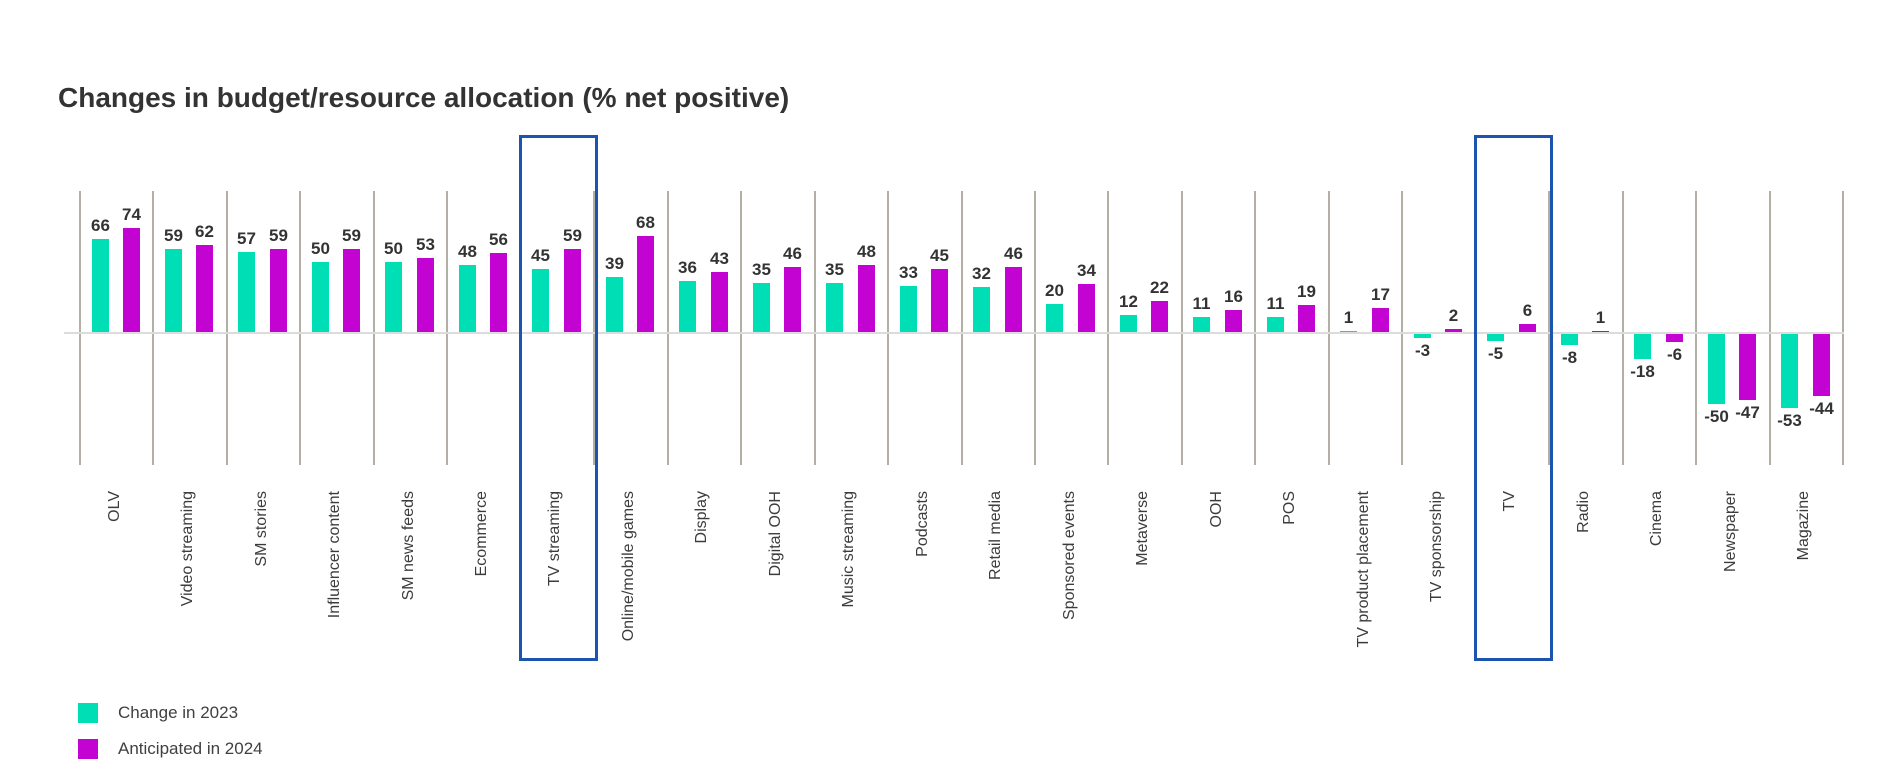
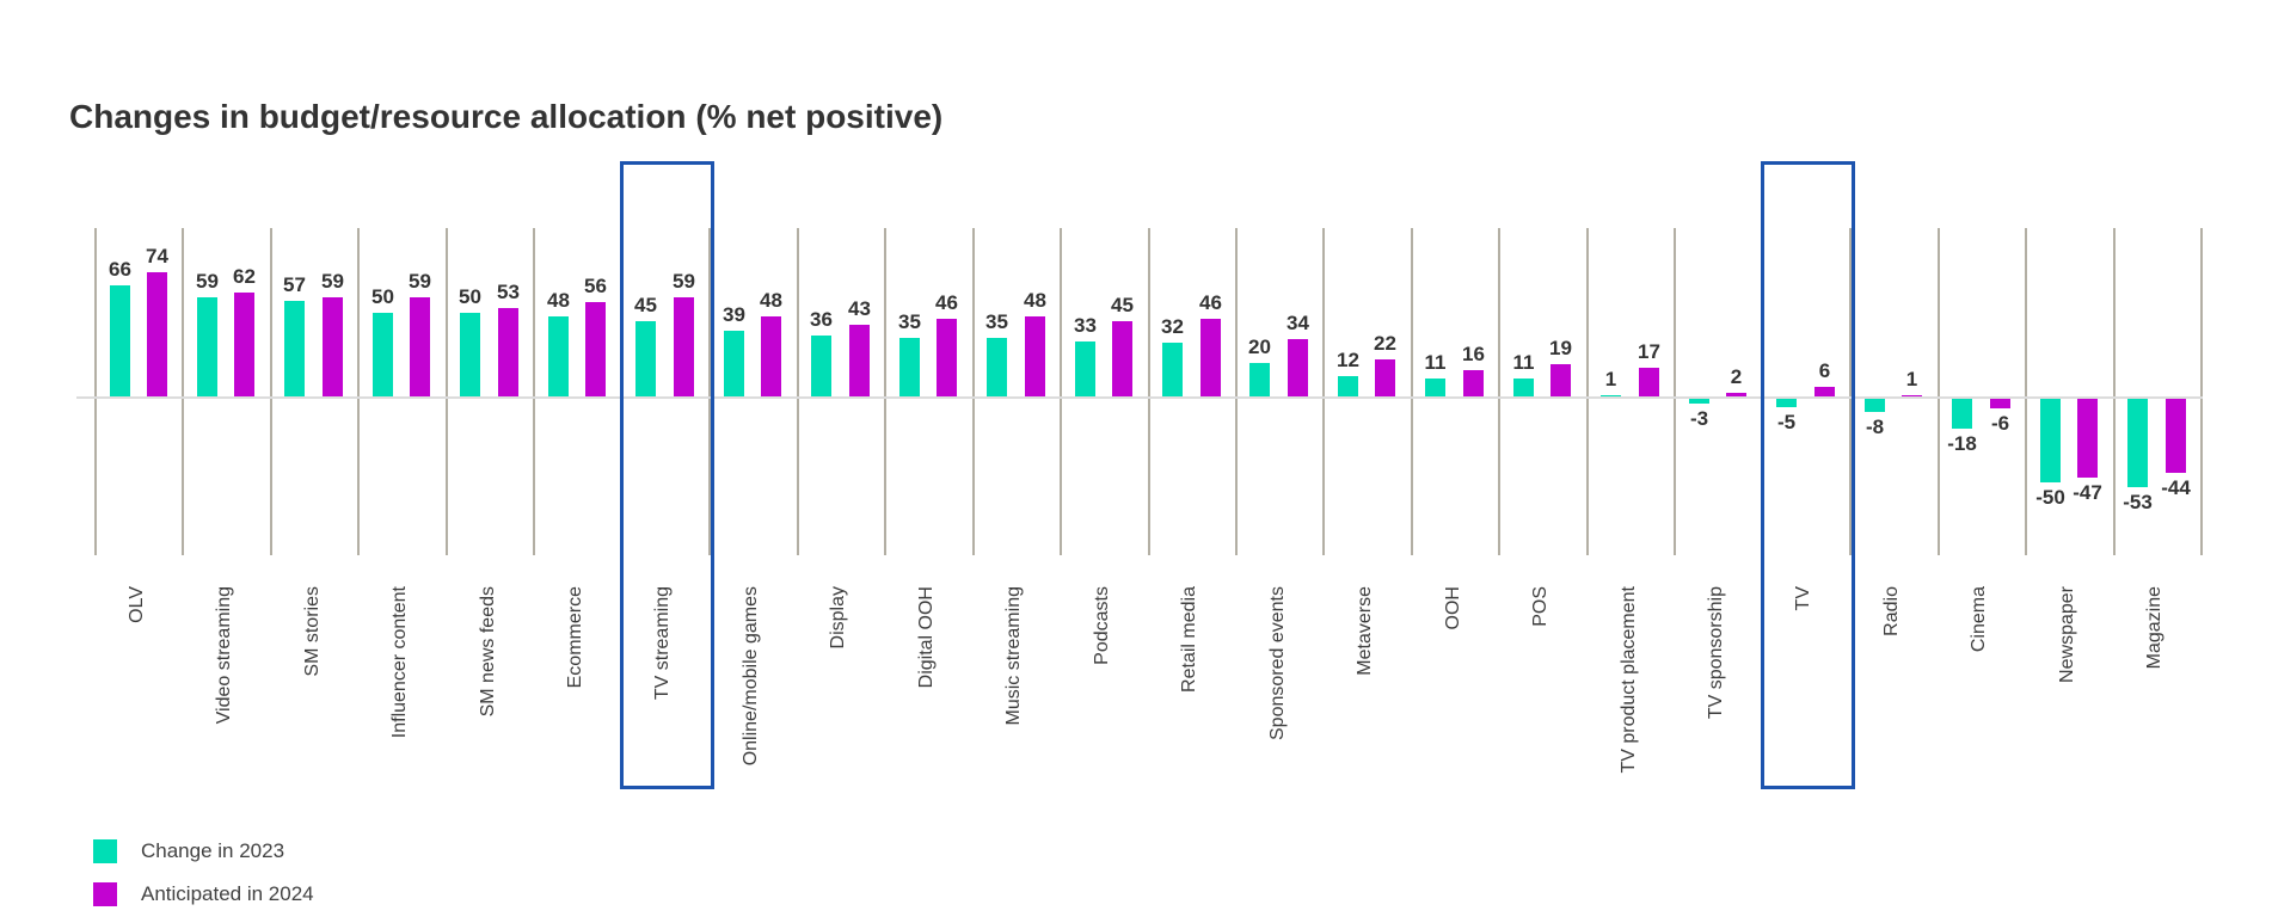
Anticipated in 2024/Online/mobile games: 68 -> 48
